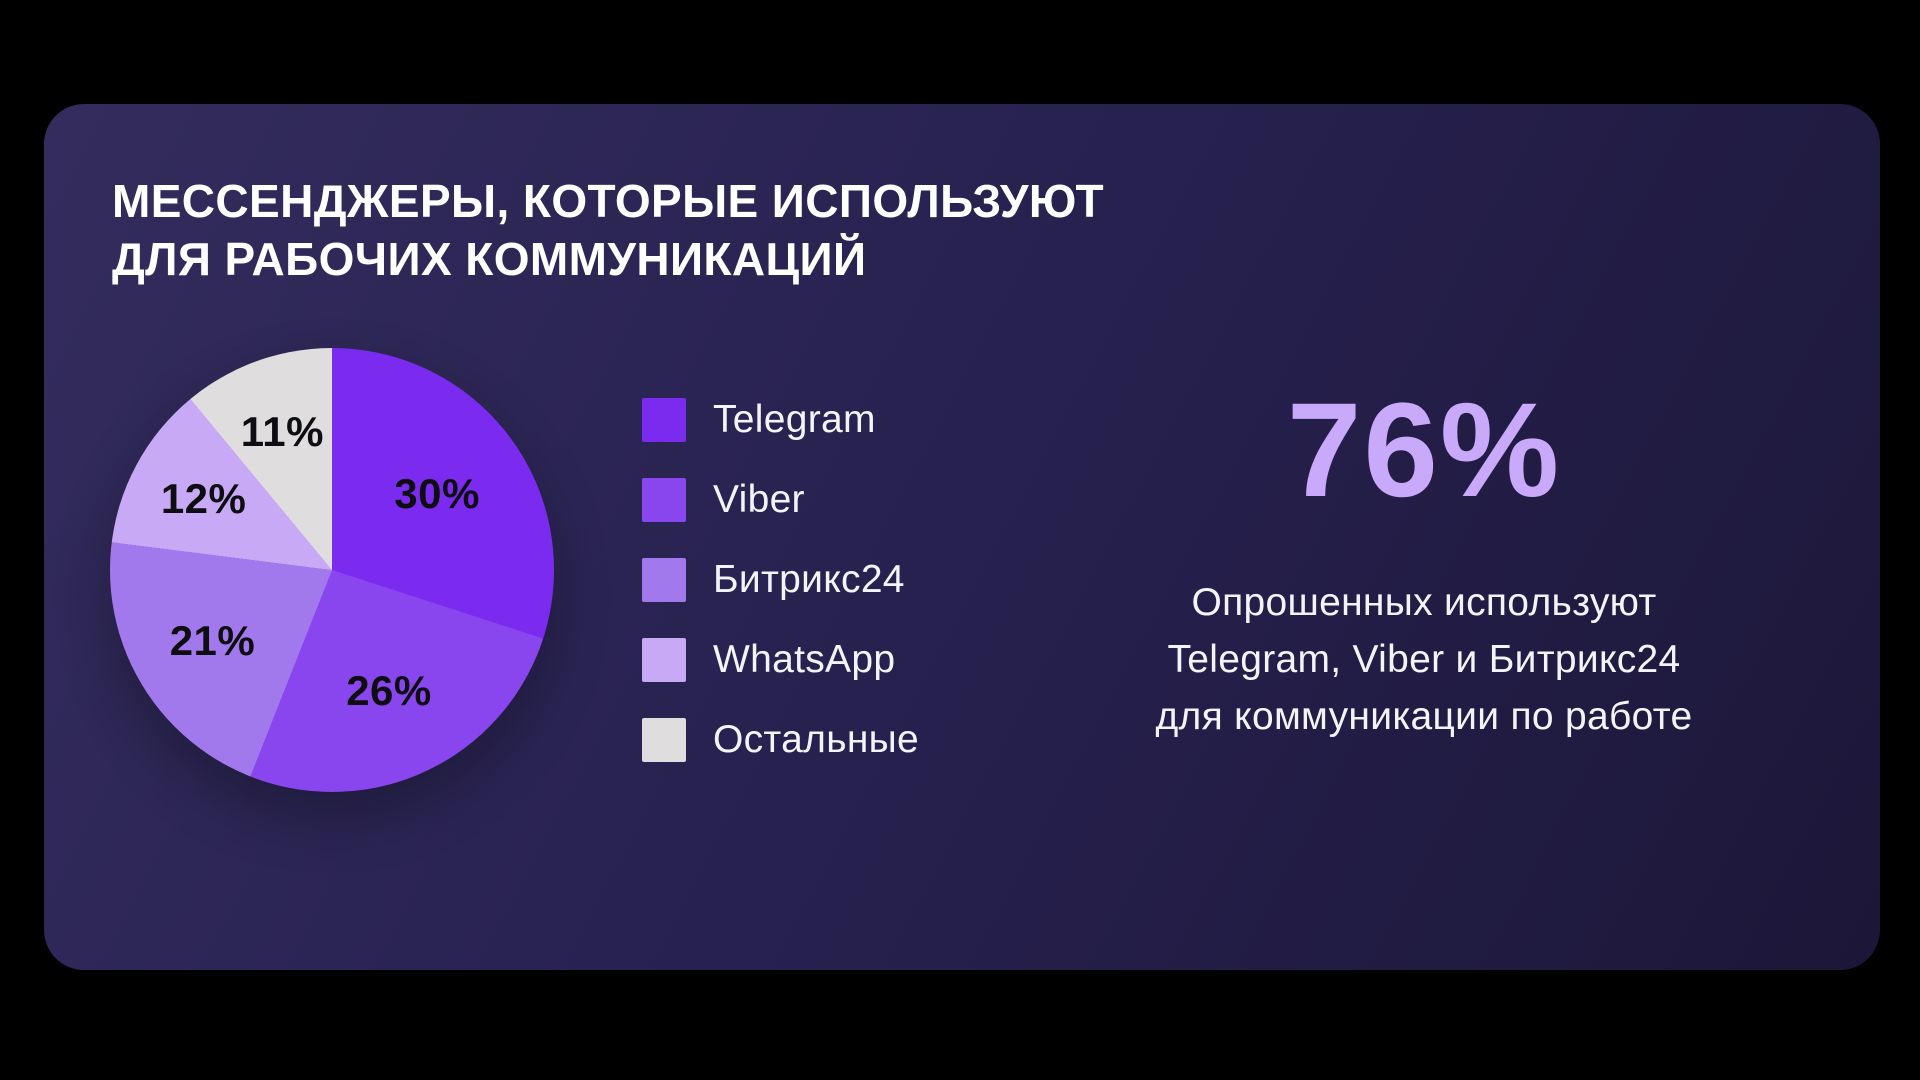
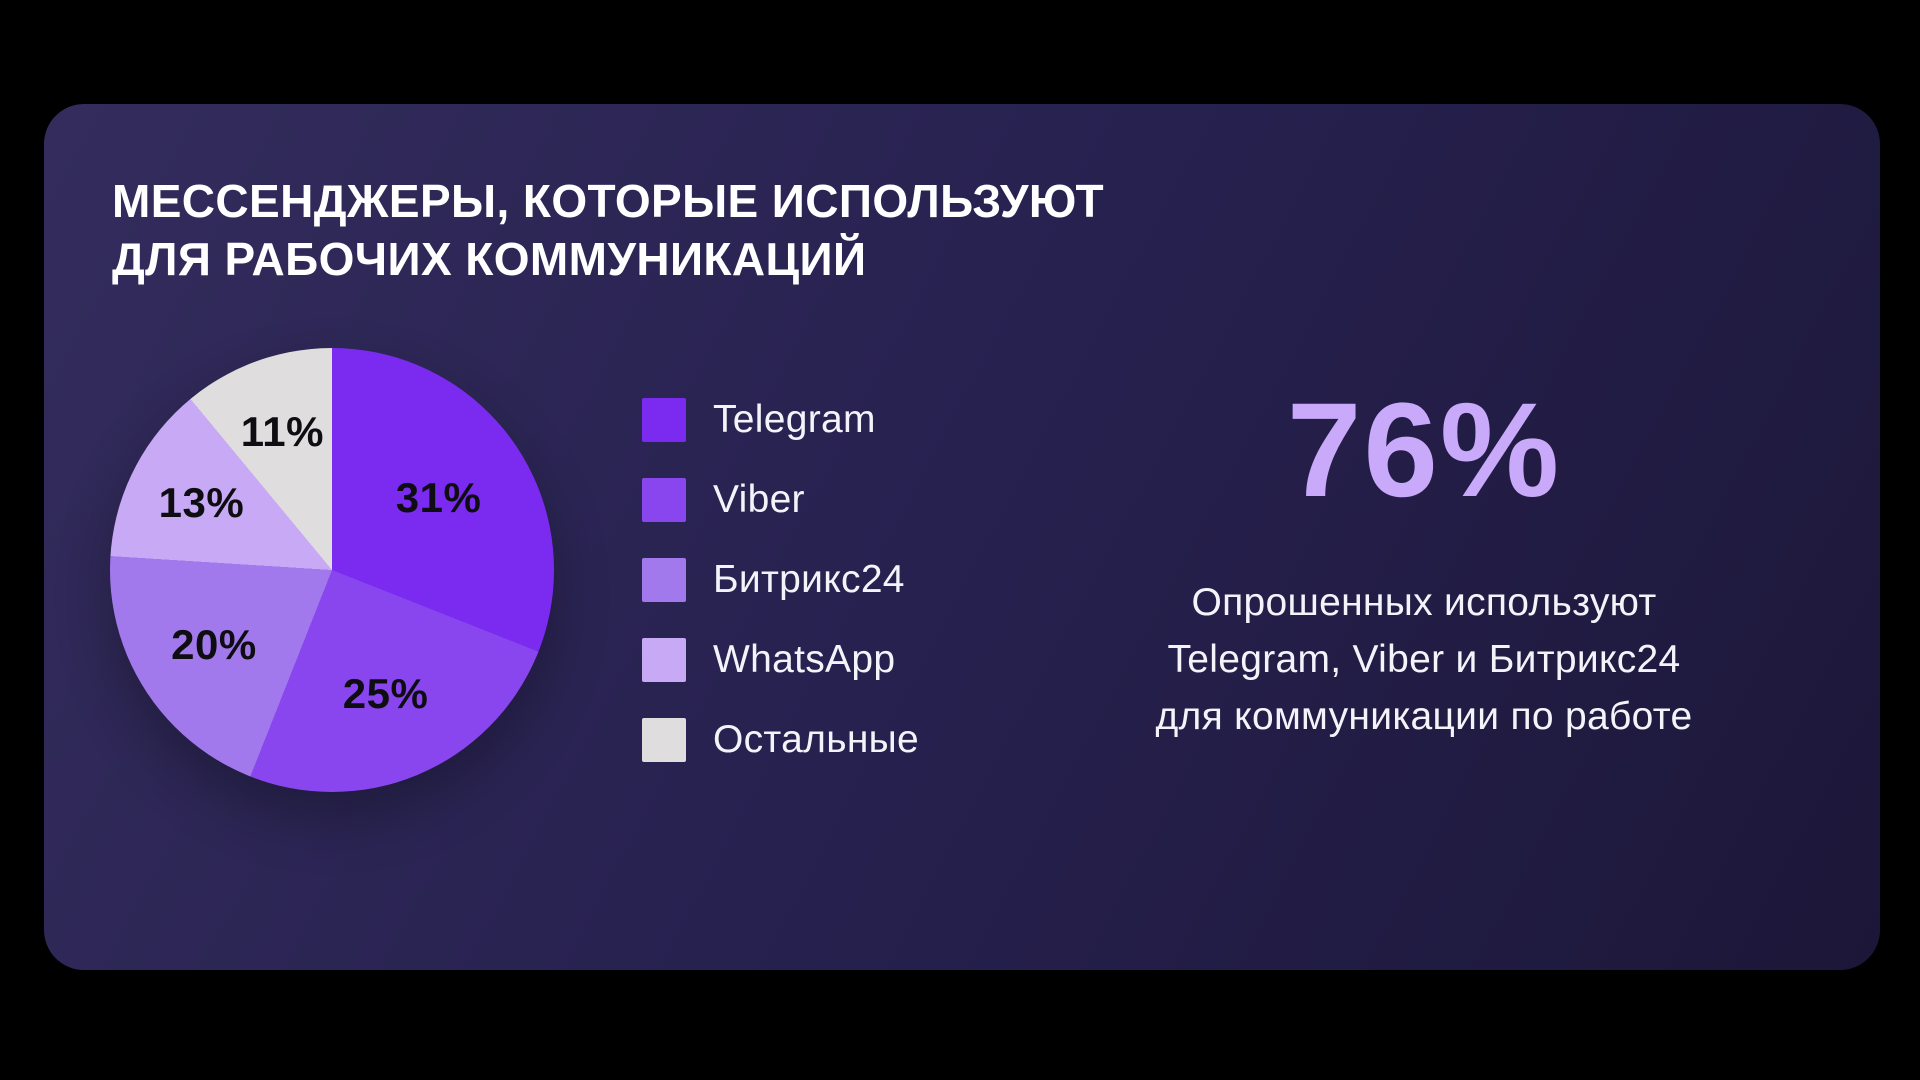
Telegram: 30% -> 31%
Viber: 26% -> 25%
Битрикс24: 21% -> 20%
WhatsApp: 12% -> 13%
